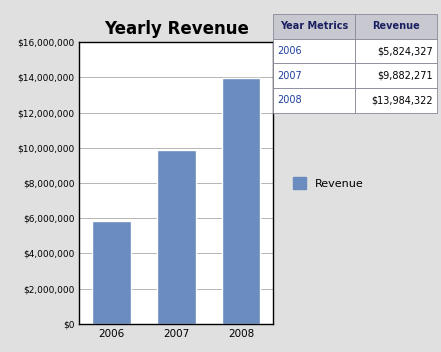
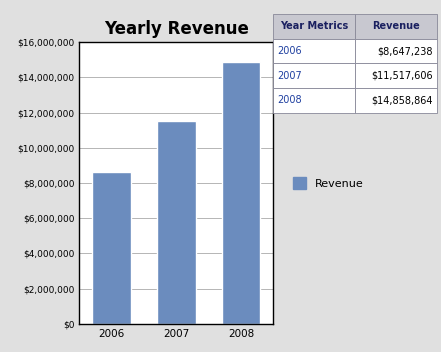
2006: $5,824,327 -> $8,647,238
2007: $9,882,271 -> $11,517,606
2008: $13,984,322 -> $14,858,864
